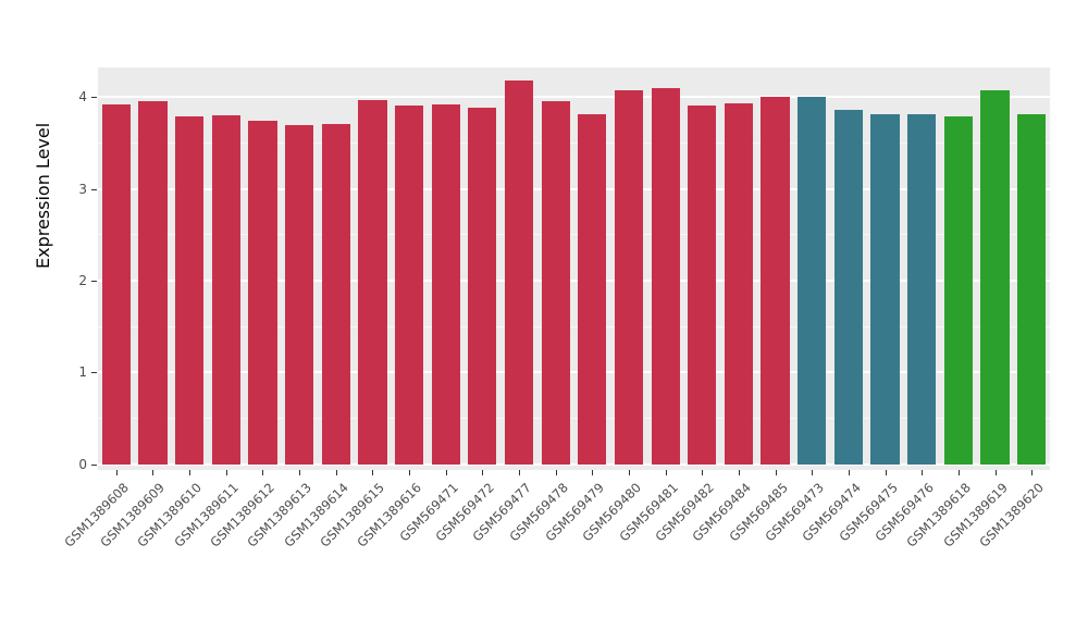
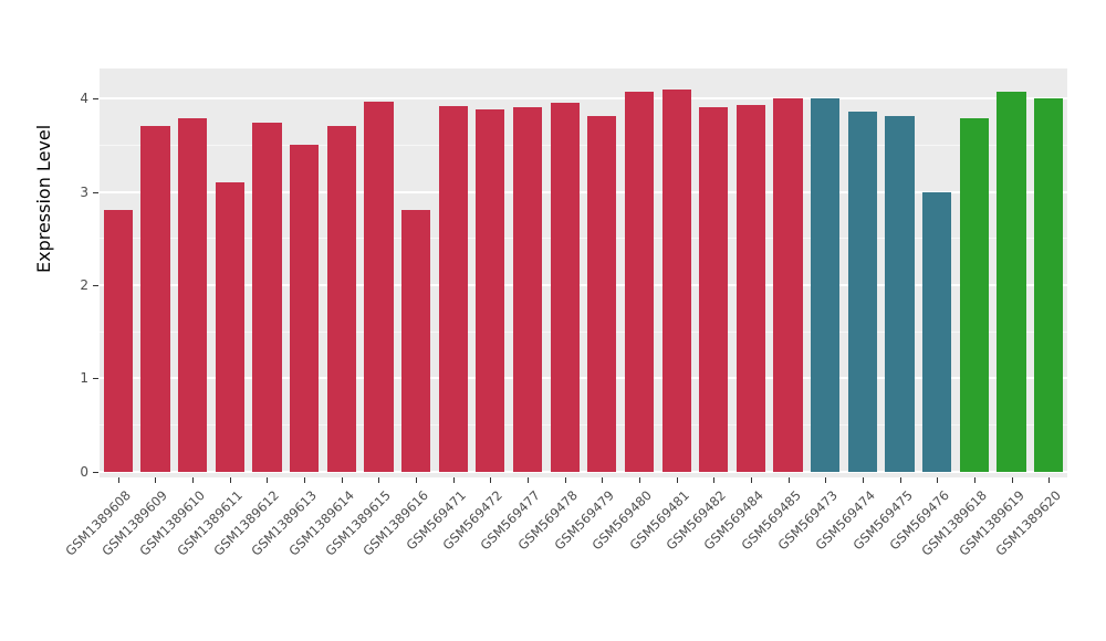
GSM1389608: 3.9 -> 2.8
GSM1389609: 4.0 -> 3.7
GSM1389611: 3.8 -> 3.1
GSM1389613: 3.7 -> 3.5
GSM1389616: 3.9 -> 2.8
GSM569477: 4.2 -> 3.9
GSM569476: 3.8 -> 3.0
GSM1389620: 3.8 -> 4.0
